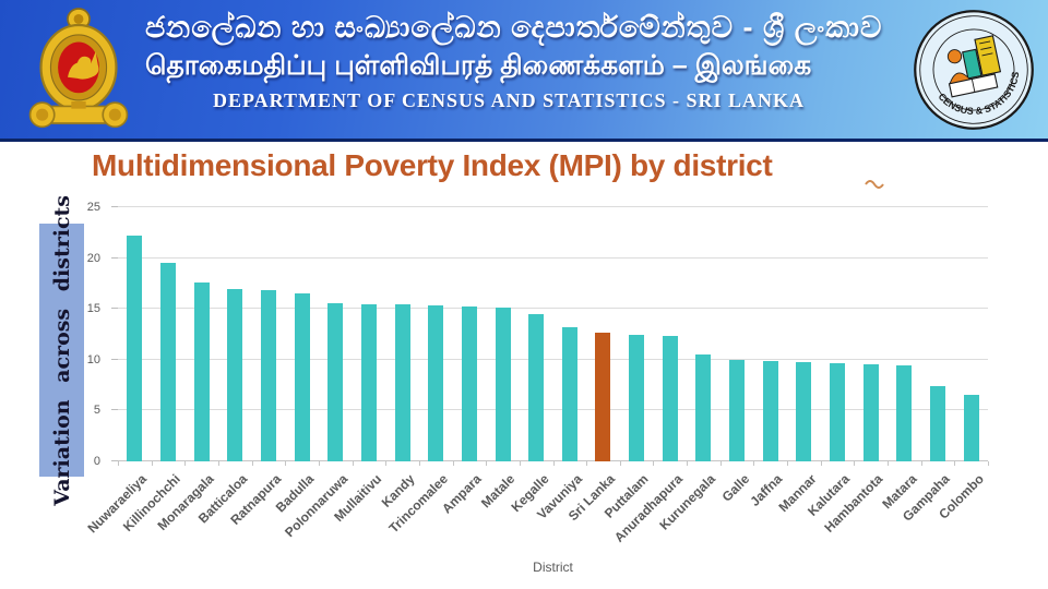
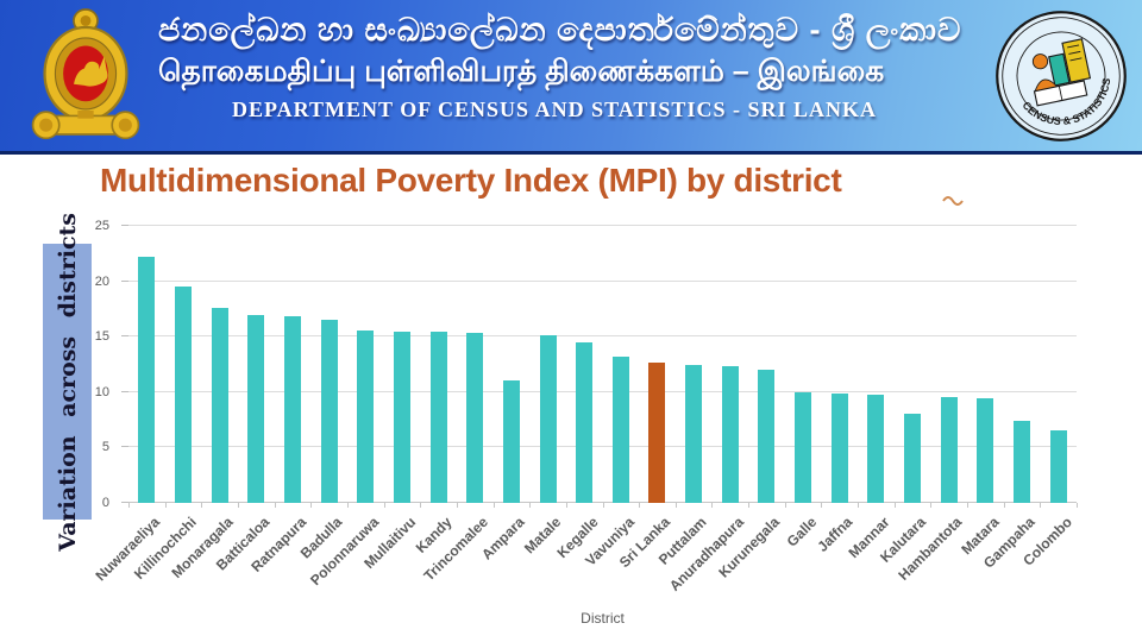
Ampara: 15 -> 11
Kurunegala: 10 -> 12
Kalutara: 10 -> 8
